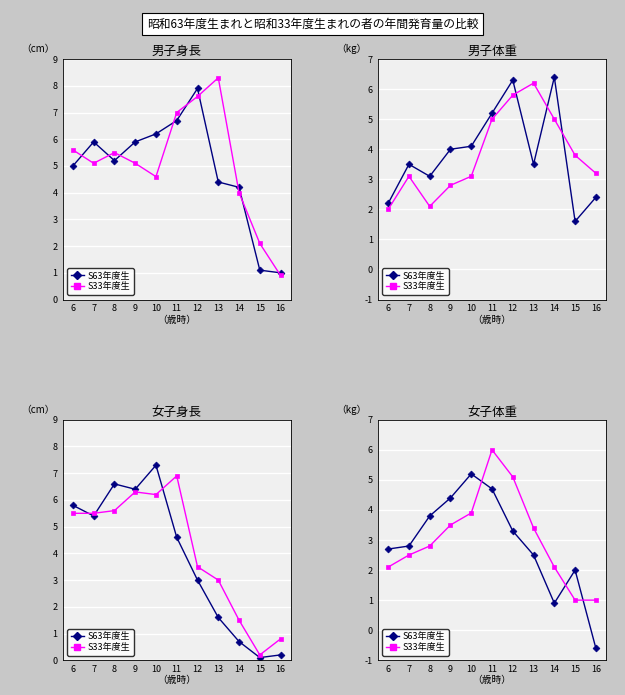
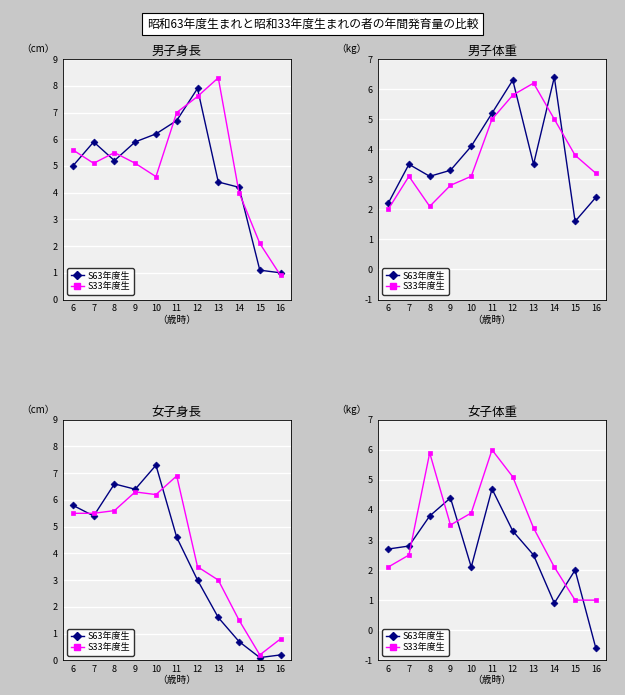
男子体重/S63年度生/9: 4.0 -> 3.3
女子体重/S33年度生/8: 2.8 -> 5.9
女子体重/S63年度生/10: 5.2 -> 2.1
